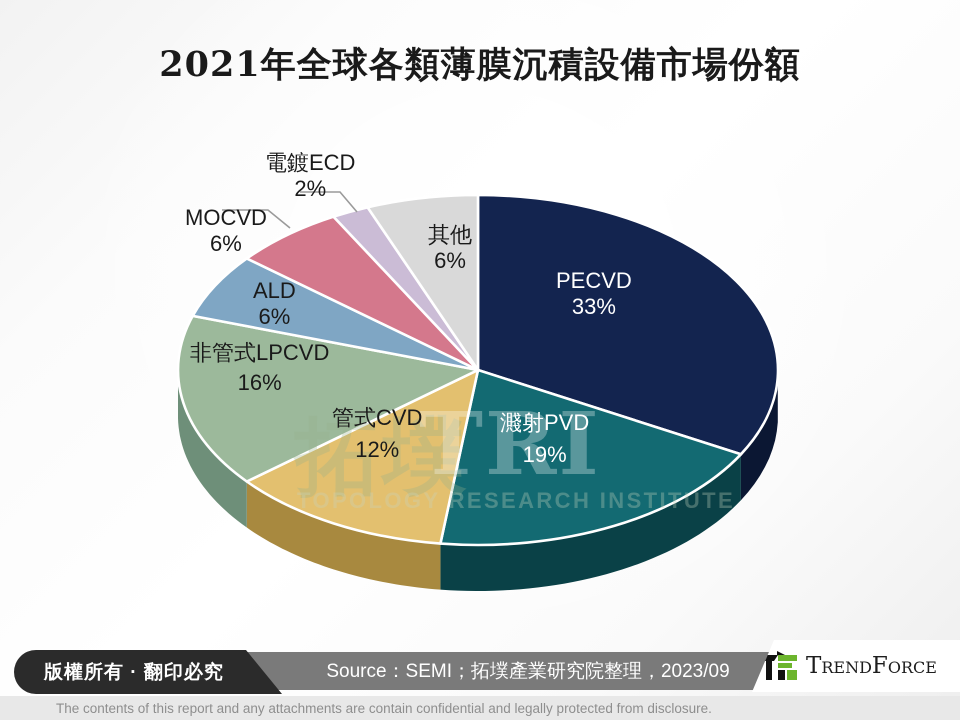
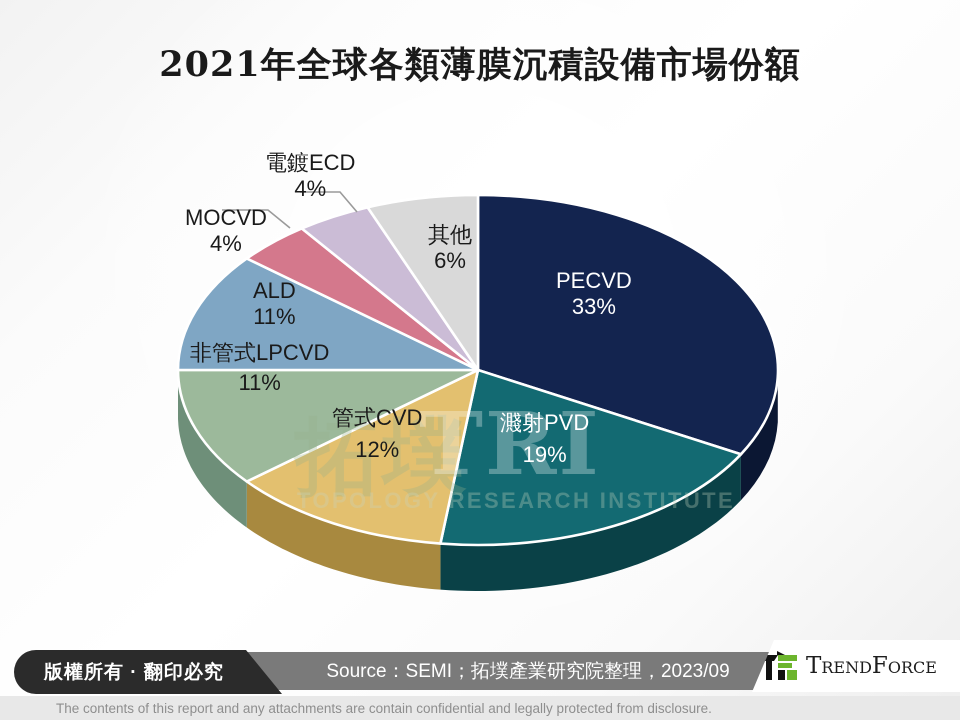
非管式LPCVD: 16% -> 11%
ALD: 6% -> 11%
MOCVD: 6% -> 4%
電鍍ECD: 2% -> 4%
